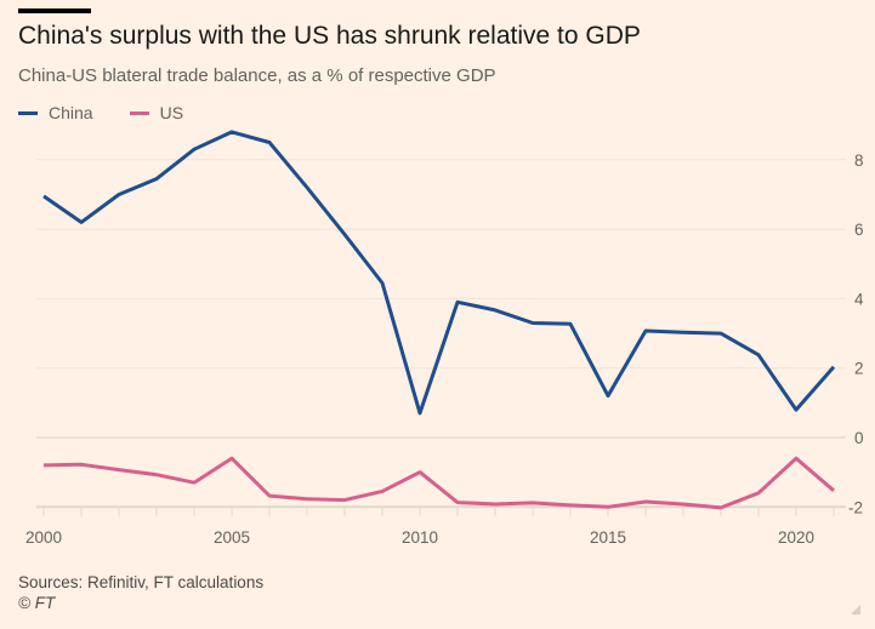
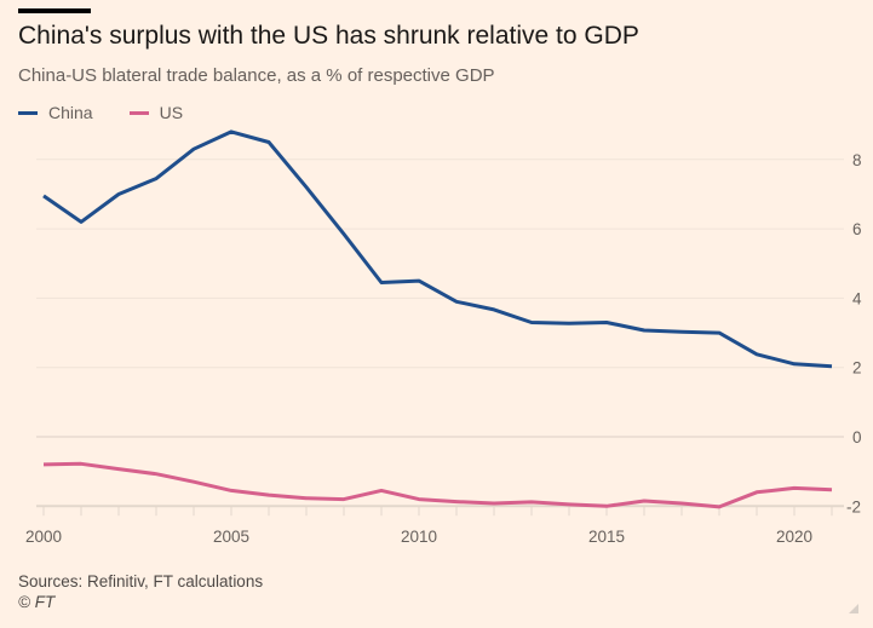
US/2005: -0.6 -> -1.6
China/2010: 0.7 -> 4.5
US/2010: -1.0 -> -1.8
China/2015: 1.2 -> 3.3
China/2020: 0.8 -> 2.1
US/2020: -0.6 -> -1.5
